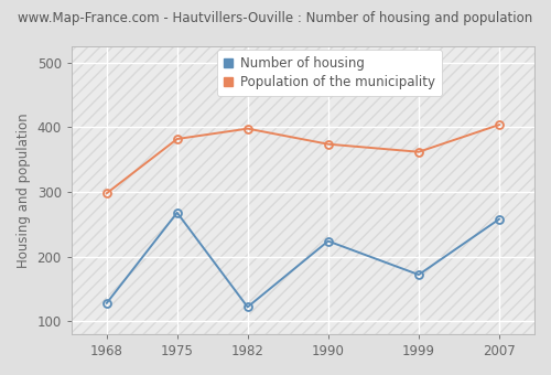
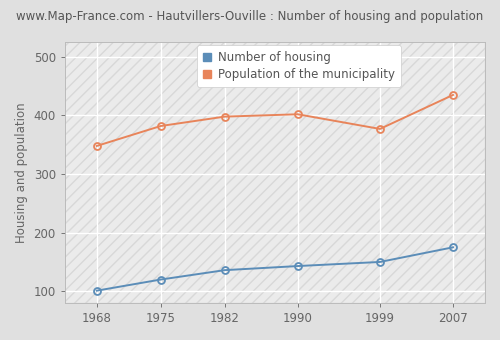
Number of housing/1968: 128 -> 101
Population of the municipality/1968: 298 -> 348
Number of housing/1975: 268 -> 120
Number of housing/1982: 122 -> 136
Number of housing/1990: 224 -> 143
Population of the municipality/1990: 374 -> 402
Number of housing/1999: 172 -> 150
Population of the municipality/1999: 362 -> 377
Number of housing/2007: 258 -> 175
Population of the municipality/2007: 404 -> 435
